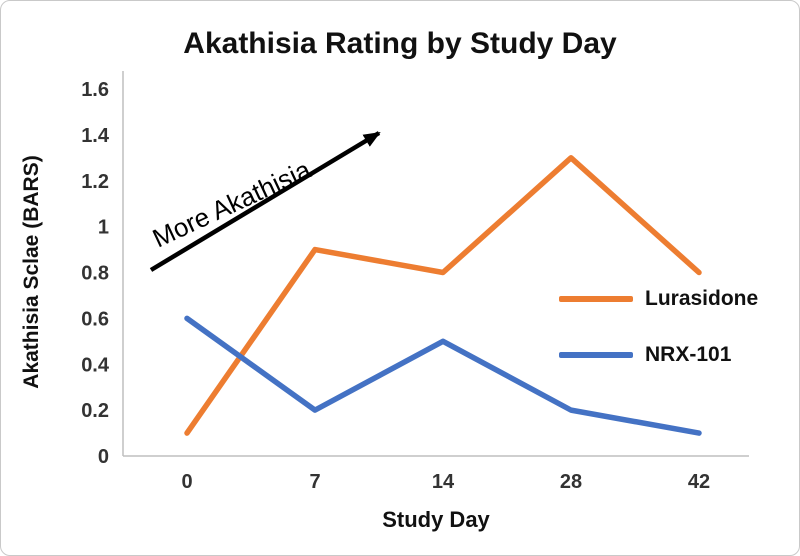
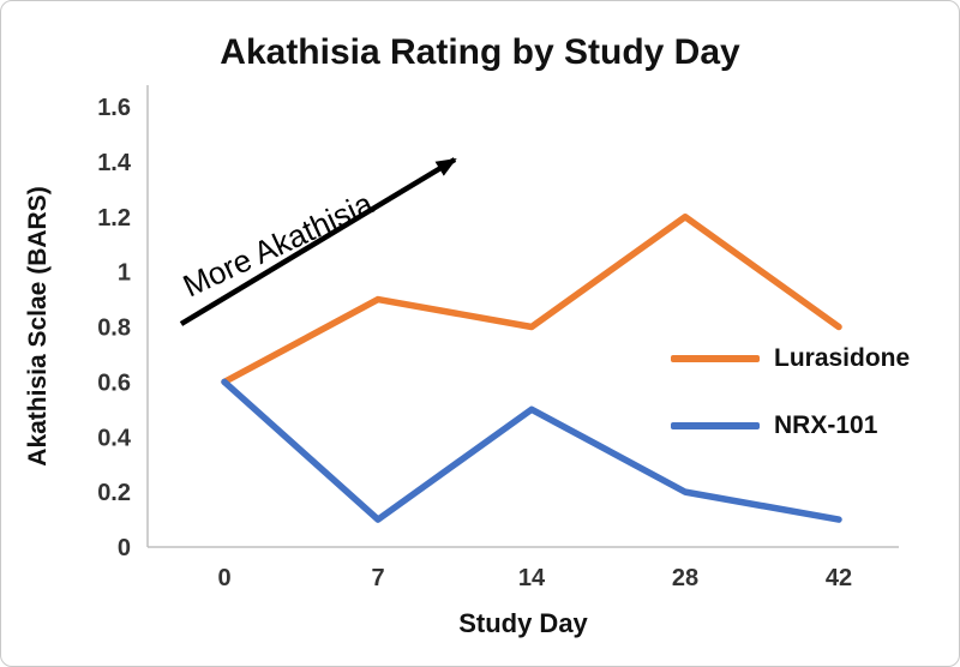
Lurasidone/0: 0.1 -> 0.6
NRX-101/7: 0.2 -> 0.1
Lurasidone/28: 1.3 -> 1.2
